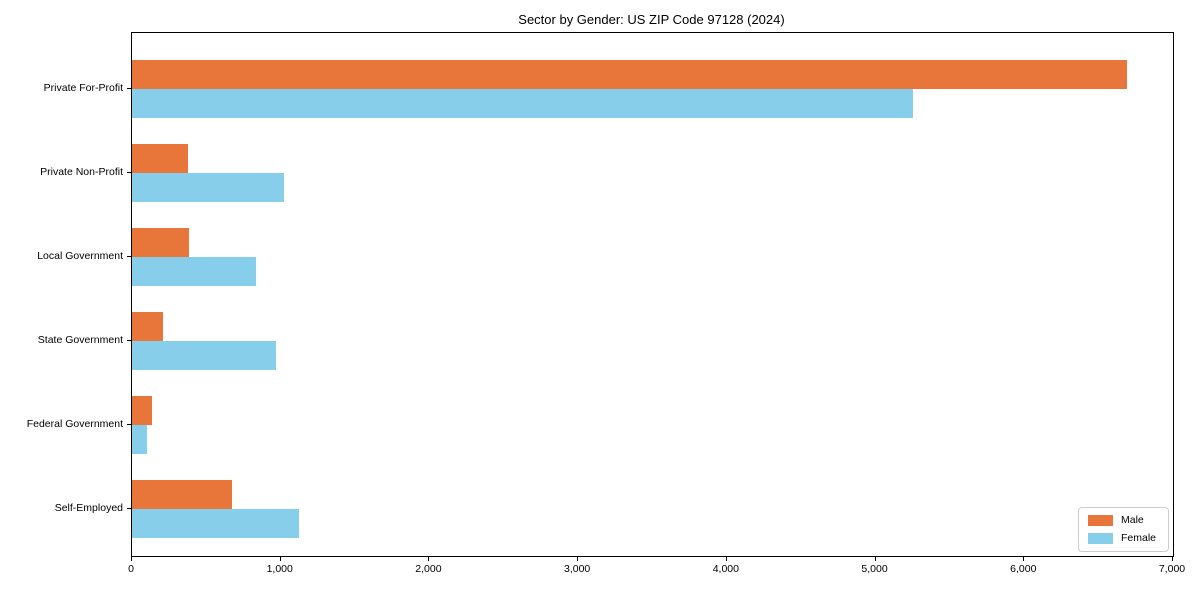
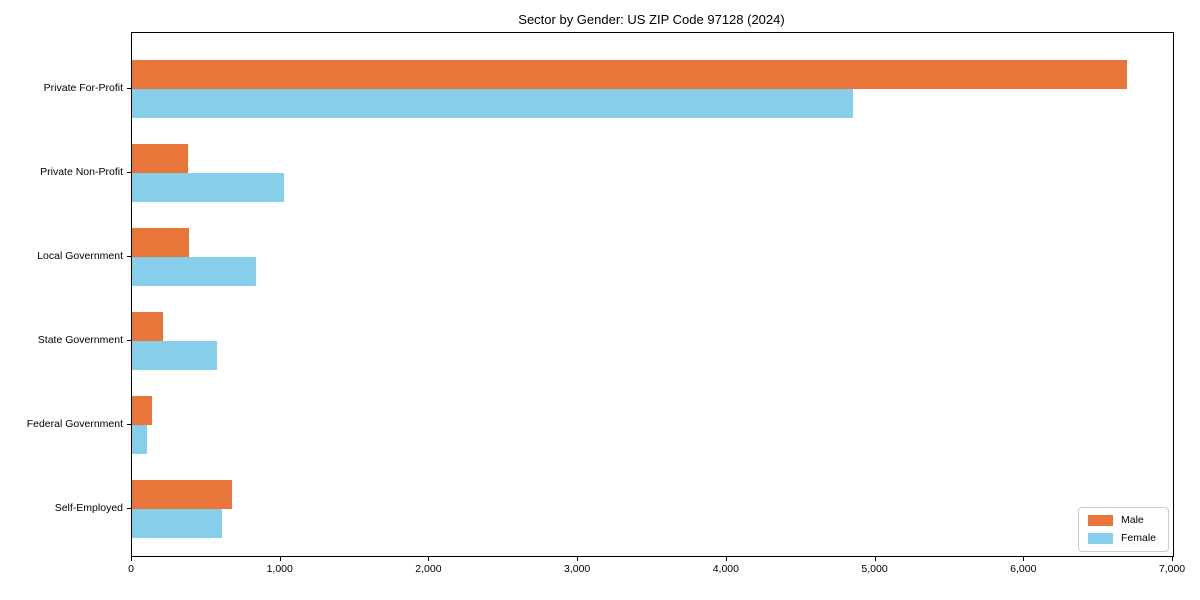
Female/Private For-Profit: 5250 -> 4850
Female/State Government: 970 -> 570
Female/Self-Employed: 1120 -> 600
